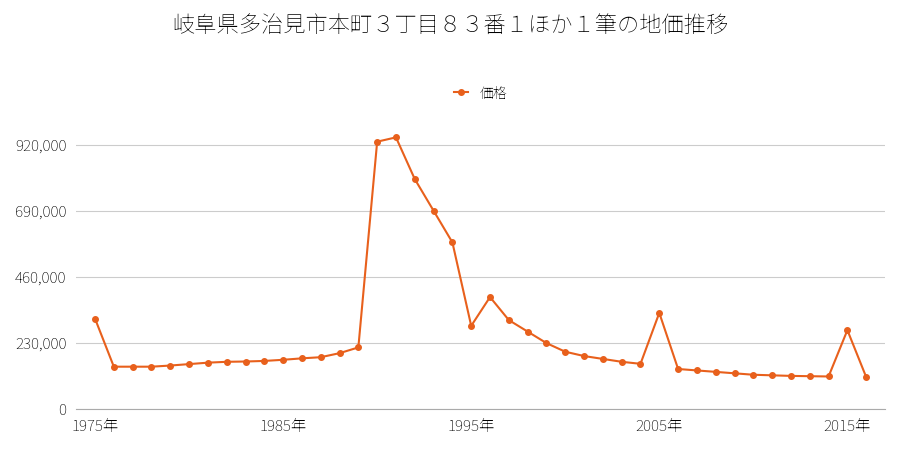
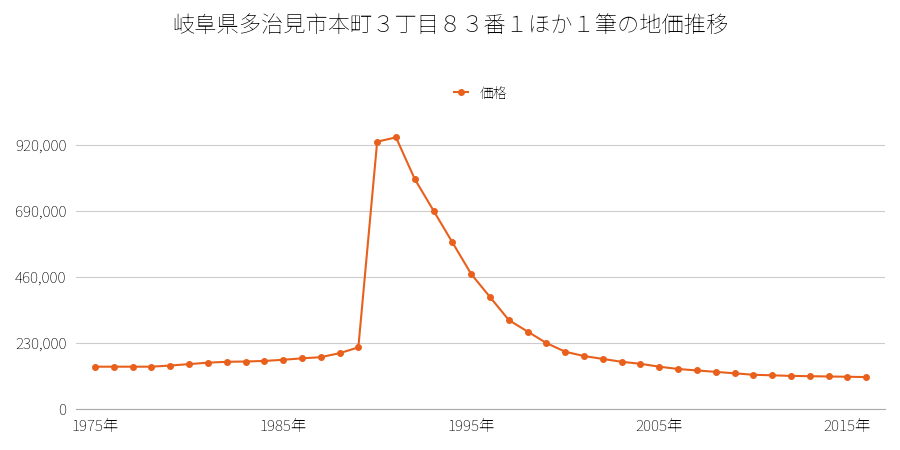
1975年: 315,000 -> 148,000
1995年: 290,000 -> 470,000
2005年: 335,000 -> 148,000
2015年: 275,000 -> 113,000
